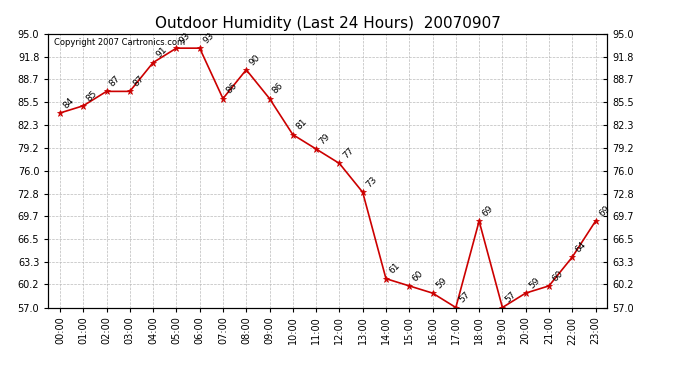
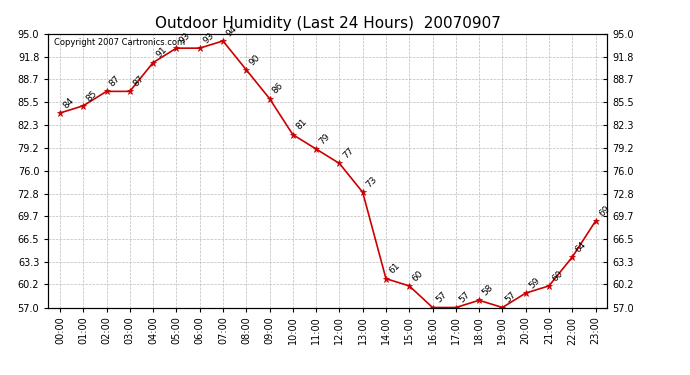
07:00: 86 -> 94
16:00: 59 -> 57
18:00: 69 -> 58
